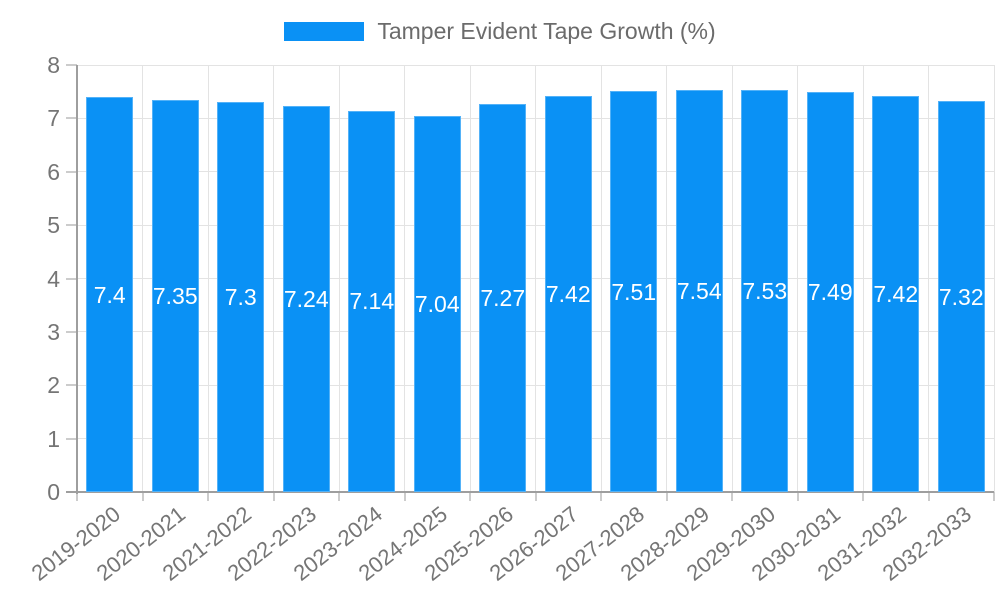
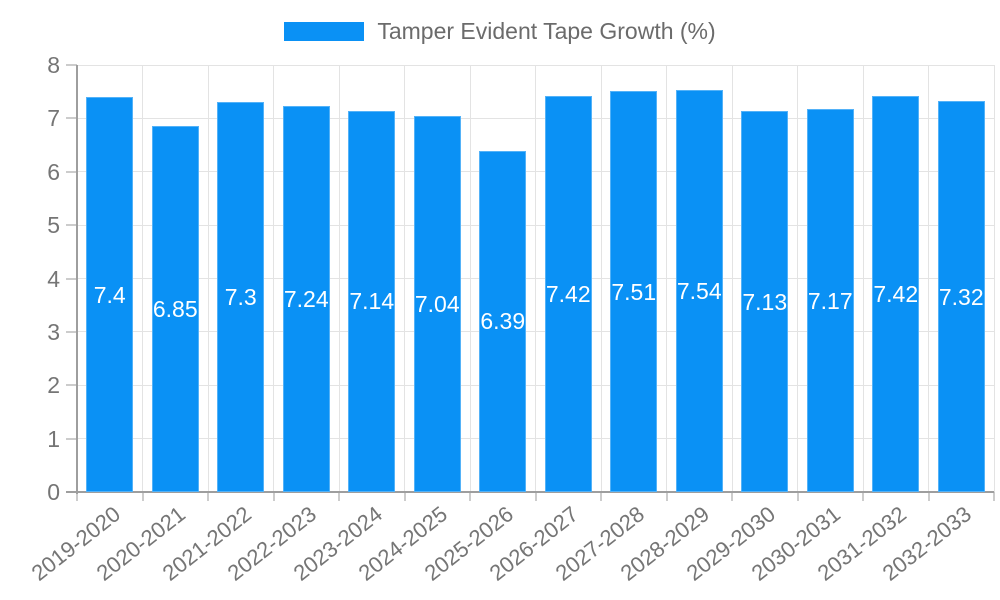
2020-2021: 7.35 -> 6.85
2025-2026: 7.27 -> 6.39
2029-2030: 7.53 -> 7.13
2030-2031: 7.49 -> 7.17
